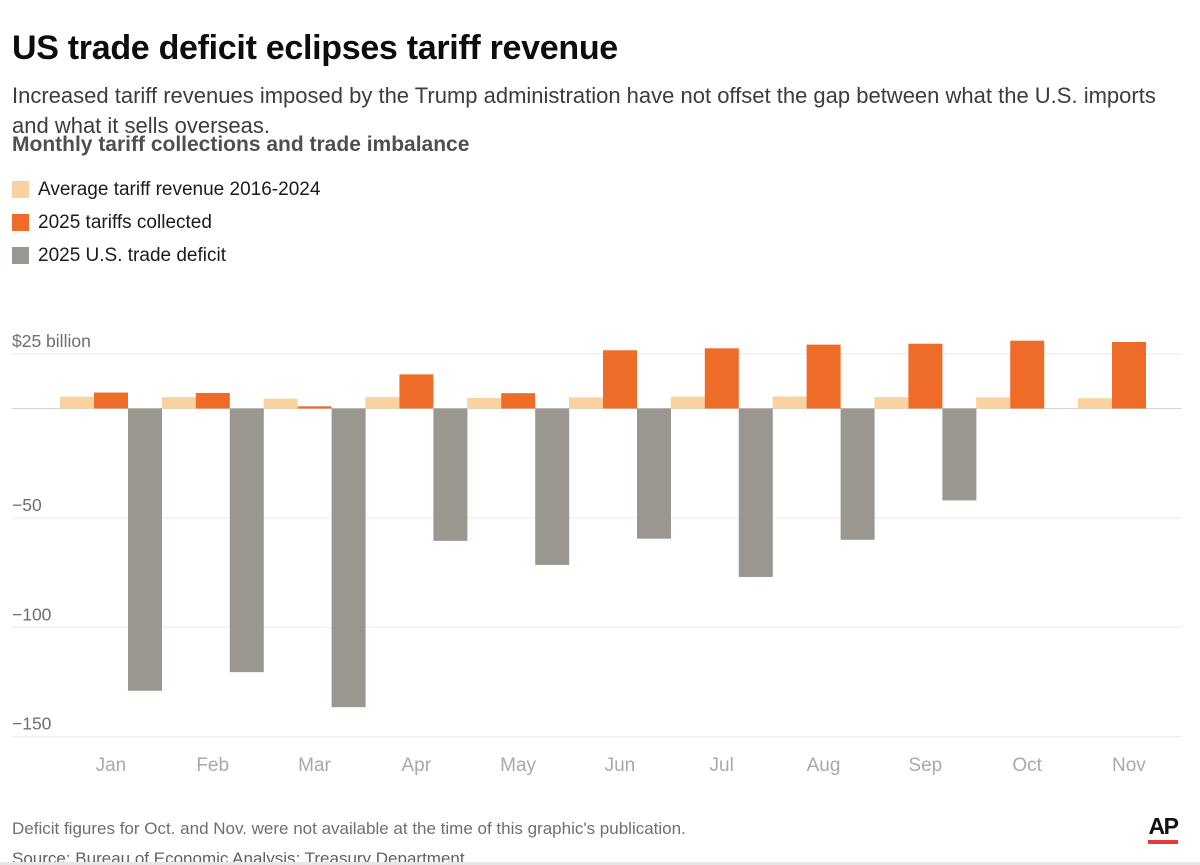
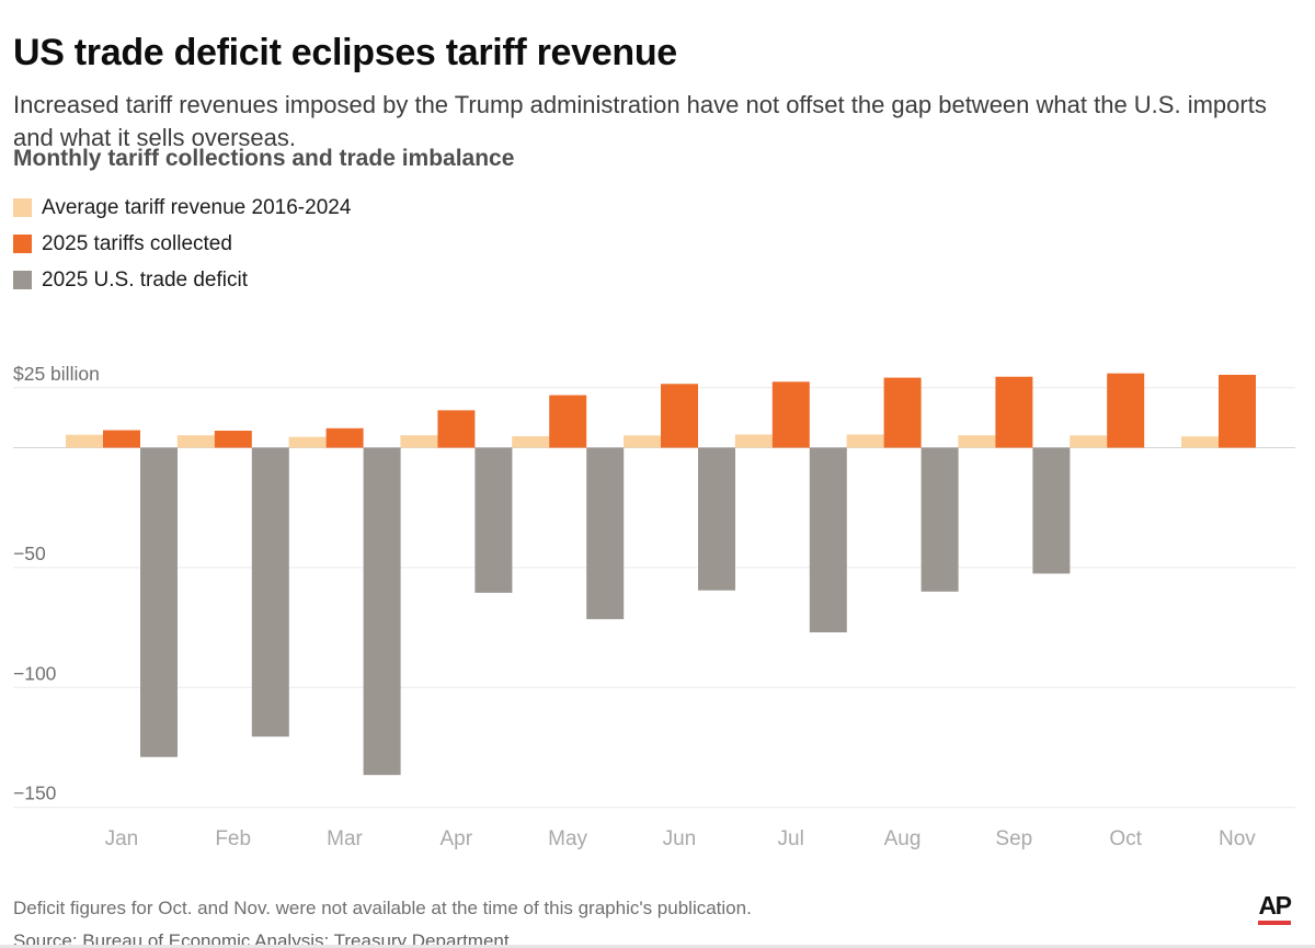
2025 tariffs collected/Mar: 1 -> 8
2025 tariffs collected/May: 7 -> 22
2025 U.S. trade deficit/Sep: -42 -> -52
